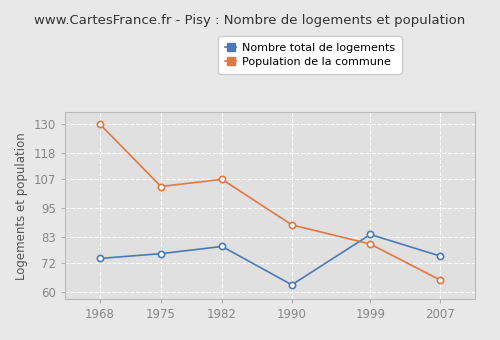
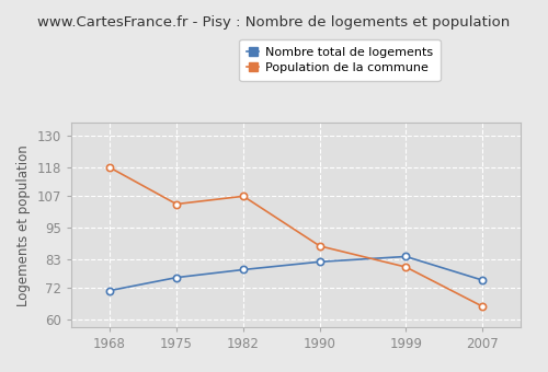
Nombre total de logements/1968: 74 -> 71
Population de la commune/1968: 130 -> 118
Nombre total de logements/1990: 63 -> 82
